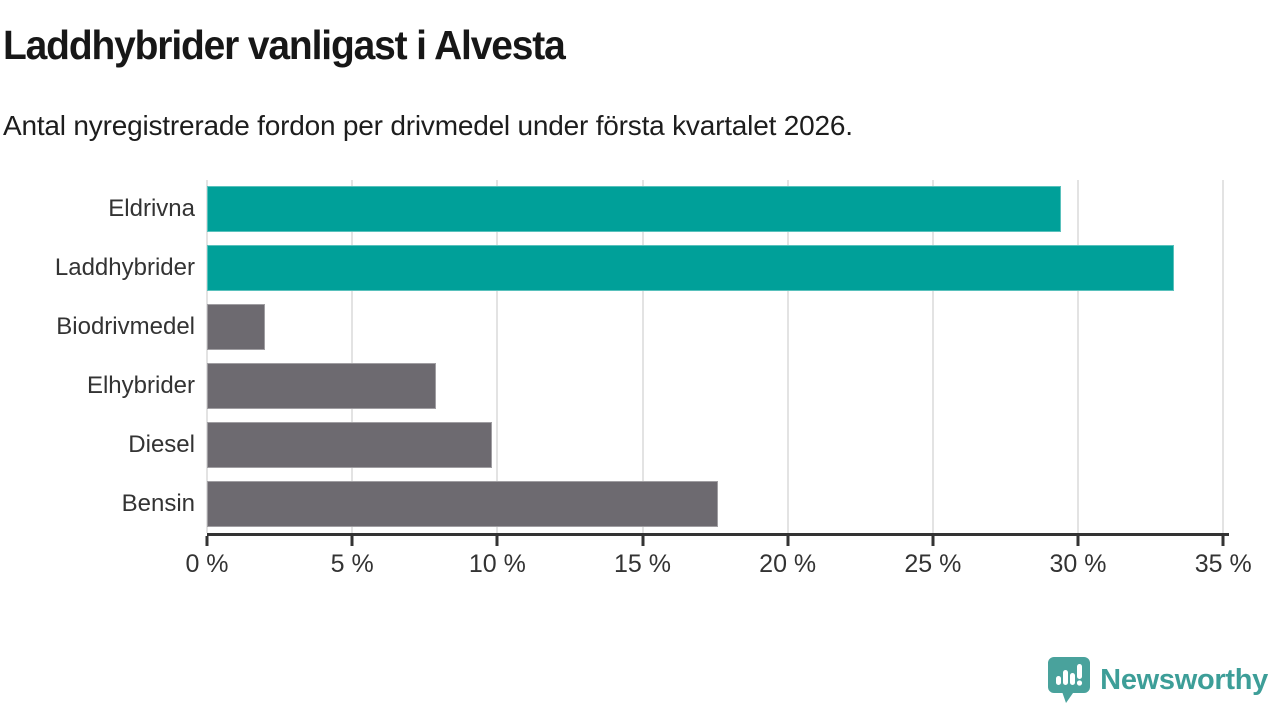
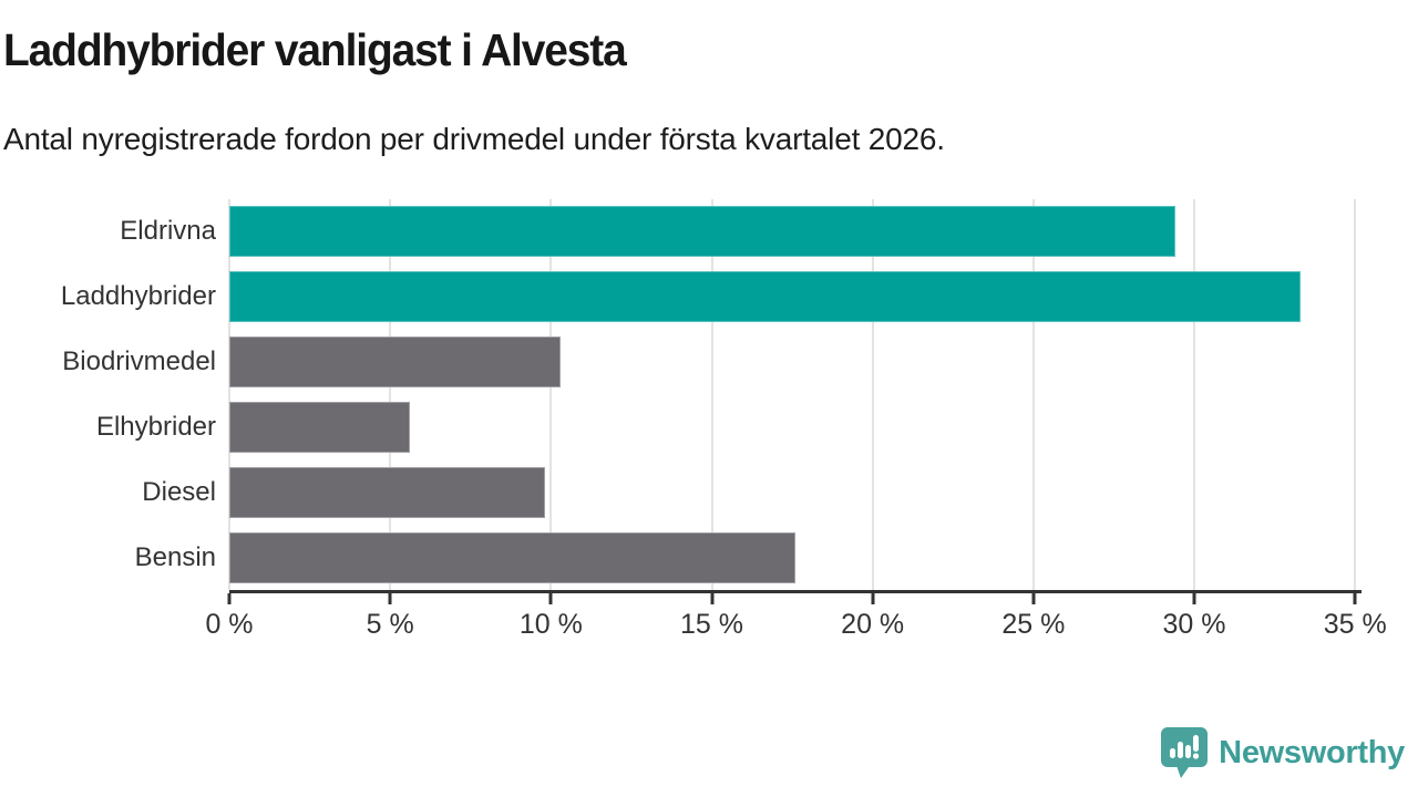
Biodrivmedel: 2.0% -> 10.3%
Elhybrider: 7.9% -> 5.6%
